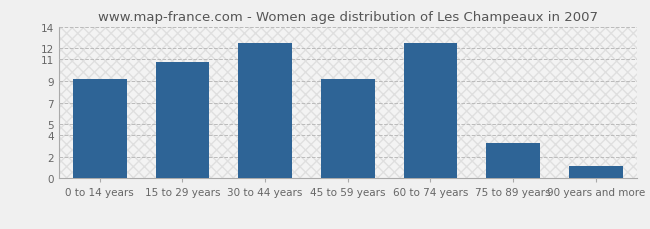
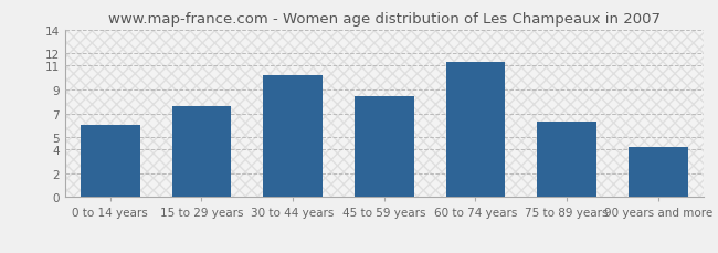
0 to 14 years: 9.2 -> 6.0
15 to 29 years: 10.7 -> 7.6
30 to 44 years: 12.5 -> 10.2
45 to 59 years: 9.2 -> 8.4
60 to 74 years: 12.5 -> 11.3
75 to 89 years: 3.3 -> 6.3
90 years and more: 1.1 -> 4.2
